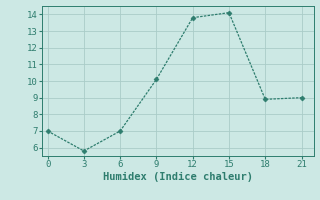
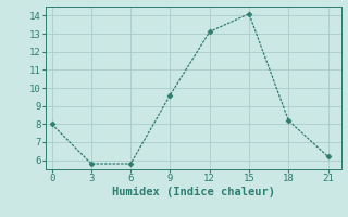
0: 7.0 -> 8.0
6: 7.0 -> 5.8
9: 10.1 -> 9.6
12: 13.8 -> 13.1
18: 8.9 -> 8.2
21: 9.0 -> 6.2
